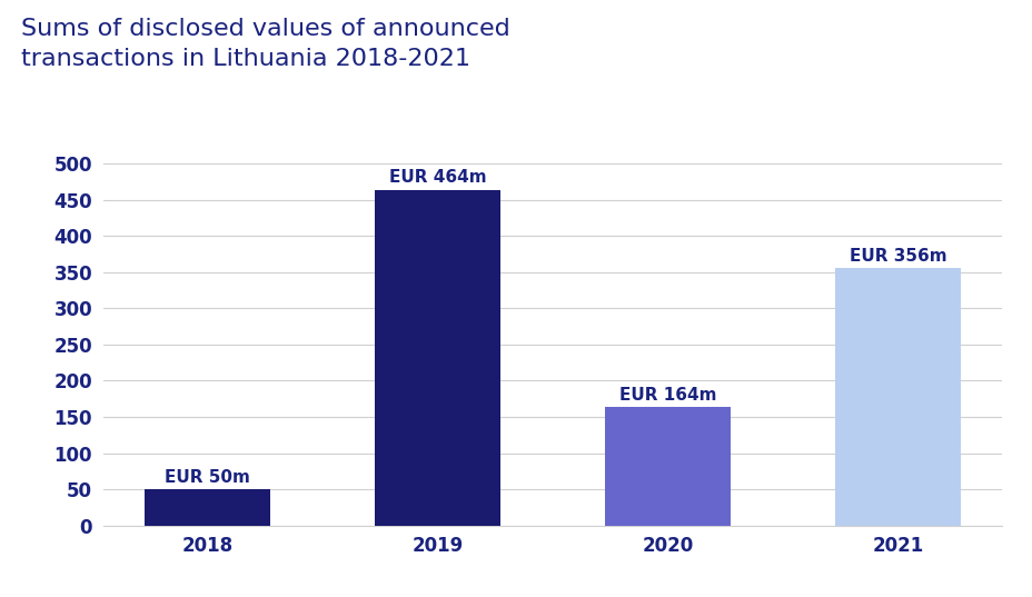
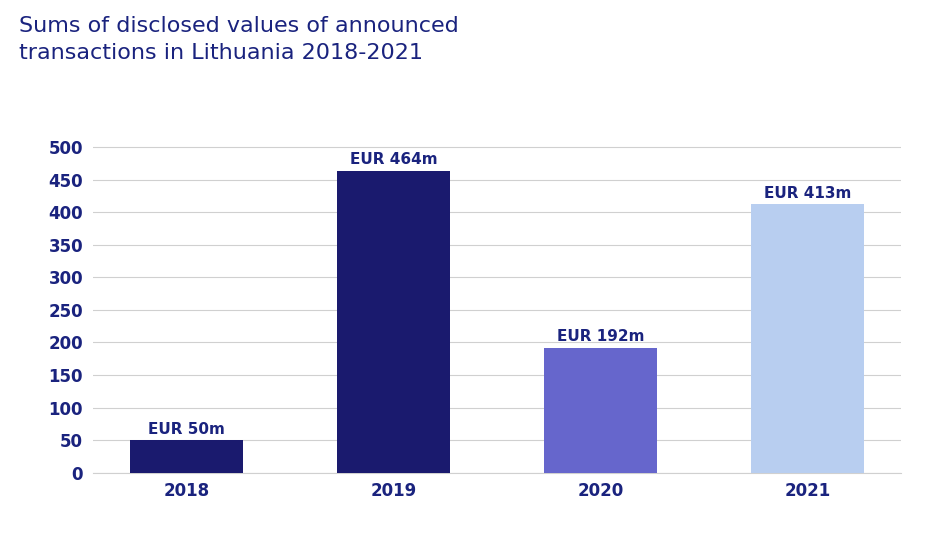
2020: 164m -> 192m
2021: 356m -> 413m
